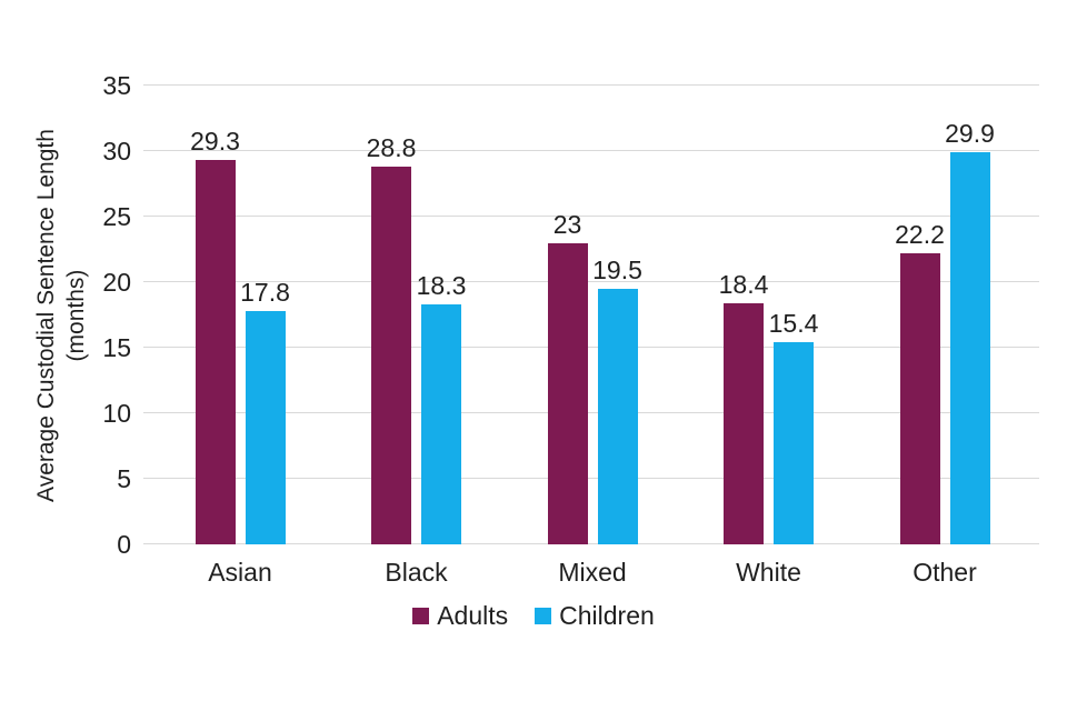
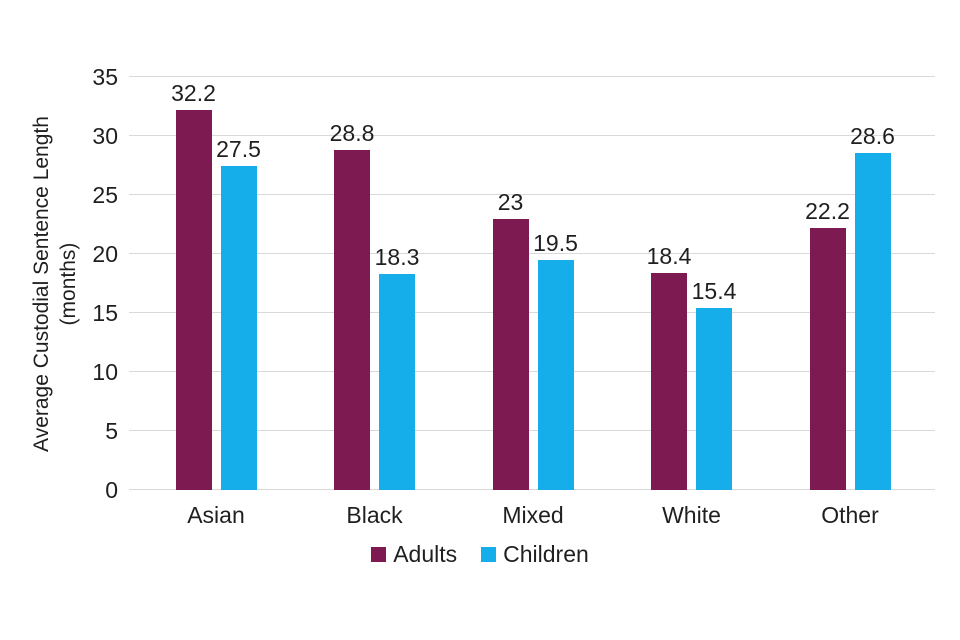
Adults/Asian: 29.3 -> 32.2
Children/Asian: 17.8 -> 27.5
Children/Other: 29.9 -> 28.6
